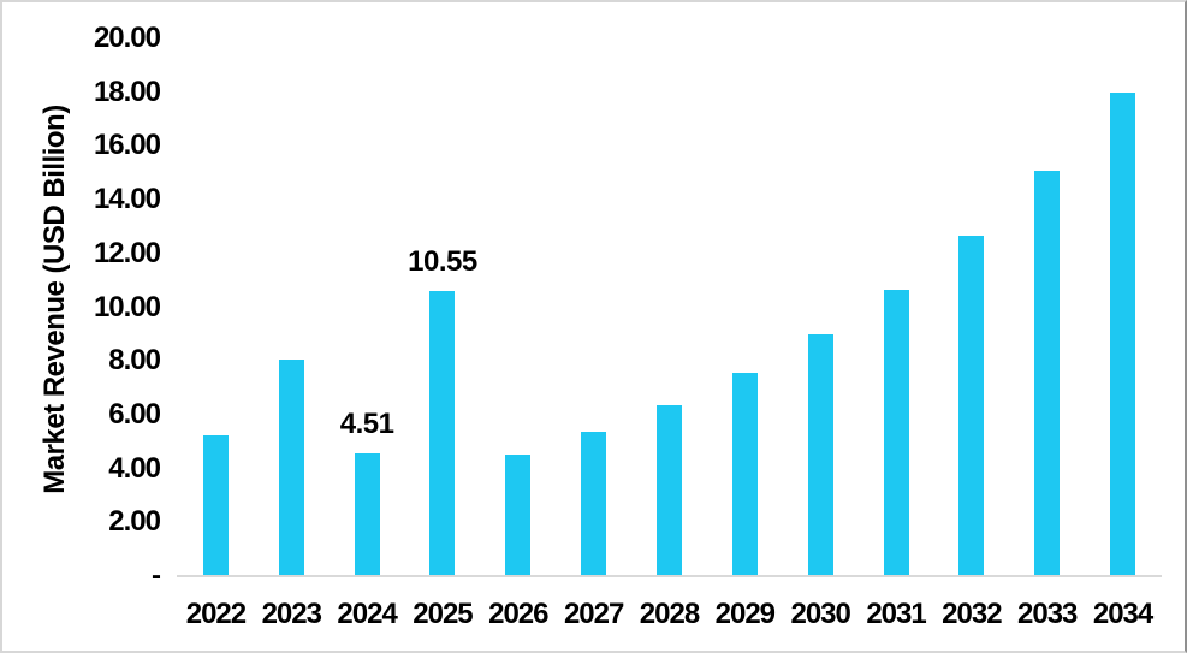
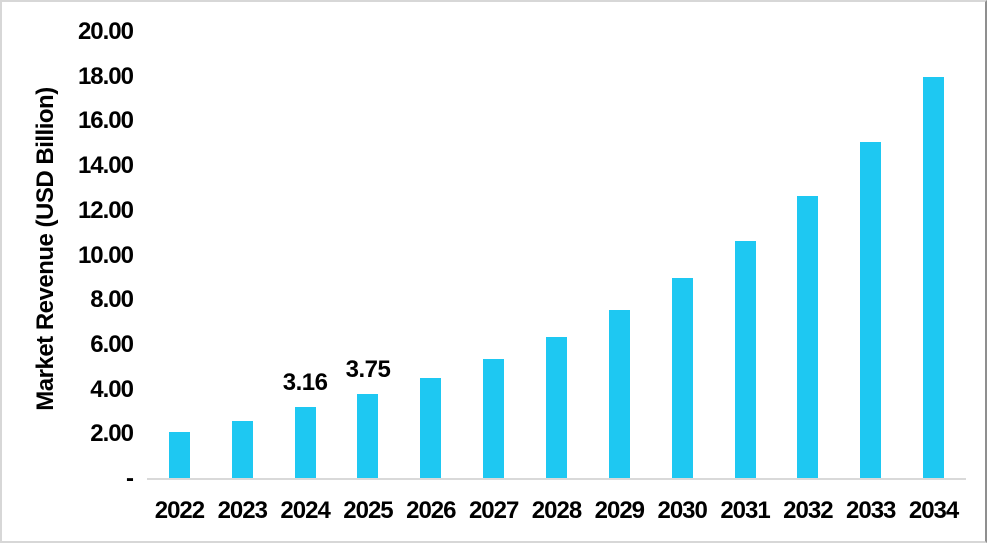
2022: 5.2 -> 2.1
2023: 8.0 -> 2.6
2024: 4.51 -> 3.16
2025: 10.55 -> 3.75
